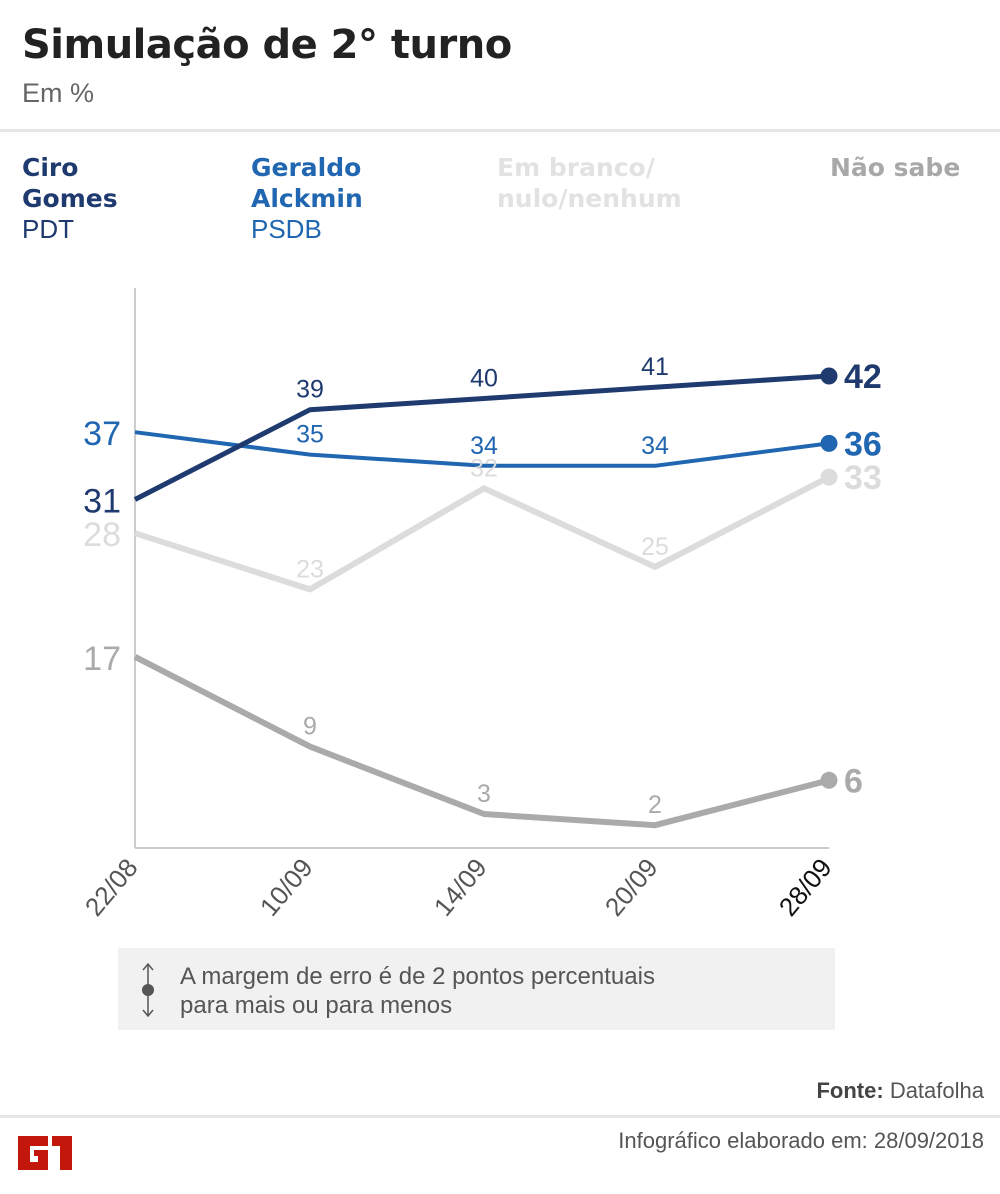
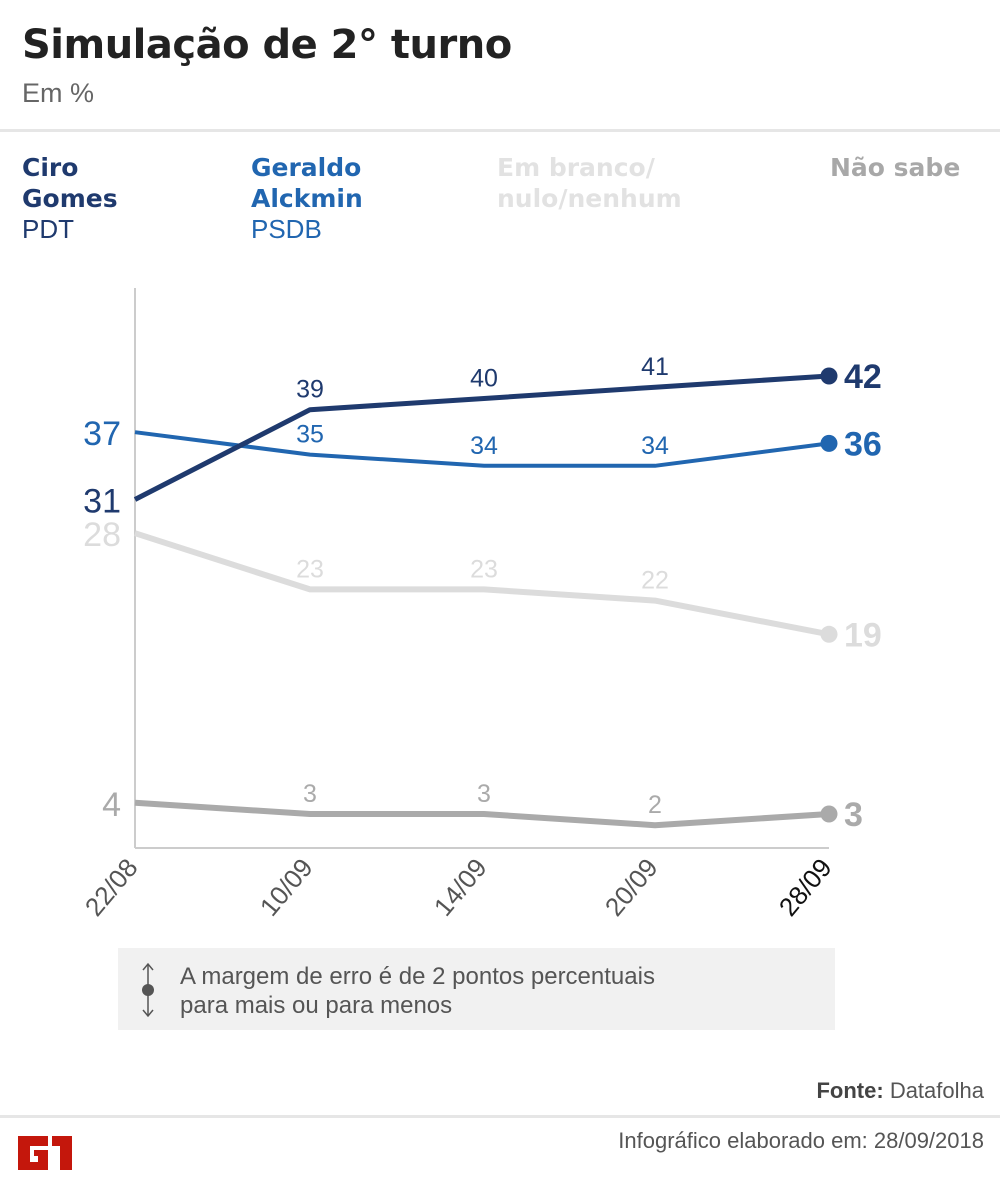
Não sabe/22/08: 17 -> 4
Não sabe/10/09: 9 -> 3
Em branco/nulo/nenhum/14/09: 32 -> 23
Em branco/nulo/nenhum/20/09: 25 -> 22
Em branco/nulo/nenhum/28/09: 33 -> 19
Não sabe/28/09: 6 -> 3
